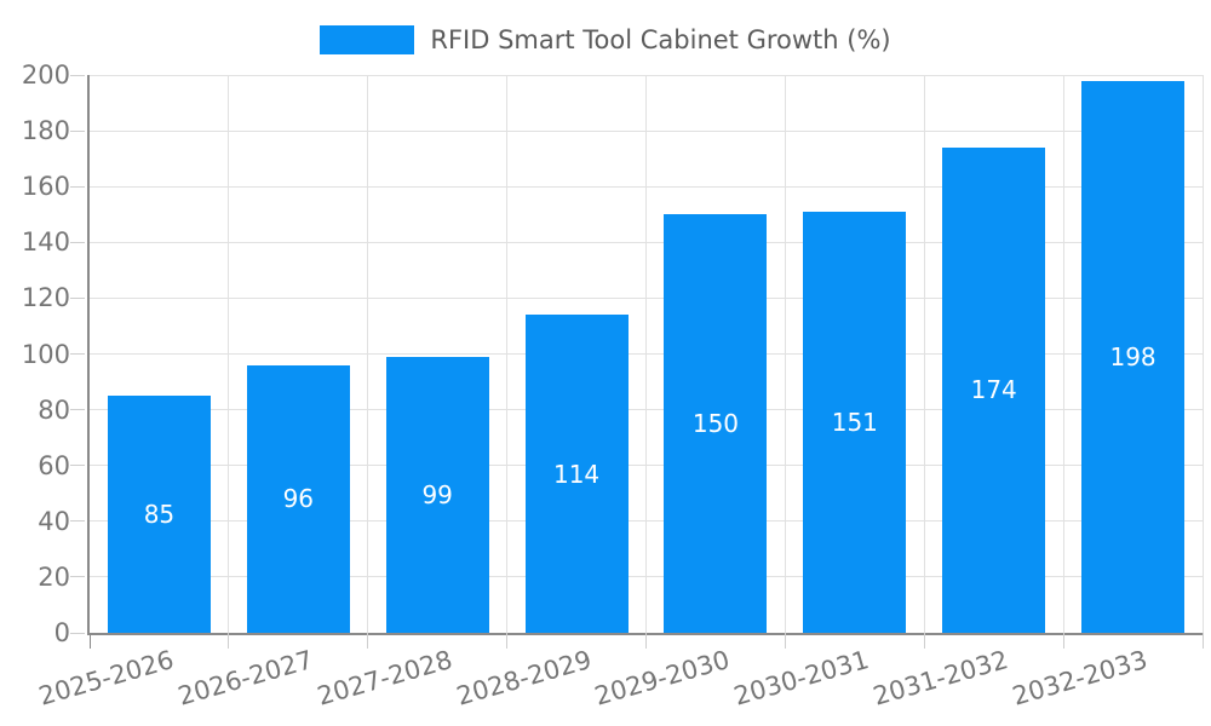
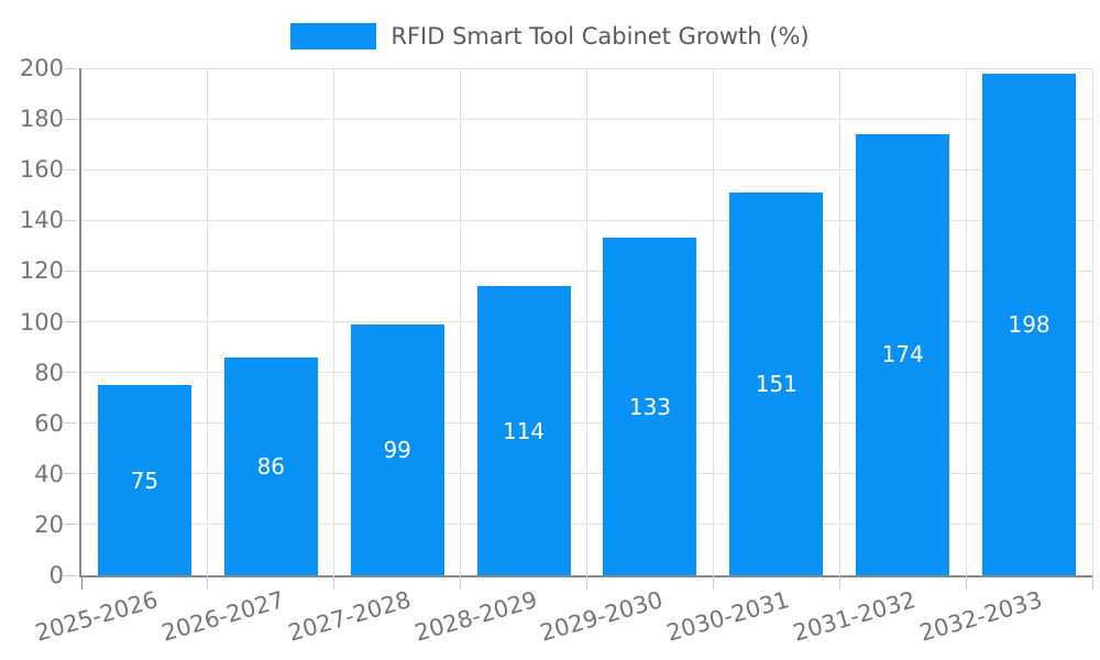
2025-2026: 85 -> 75
2026-2027: 96 -> 86
2029-2030: 150 -> 133
